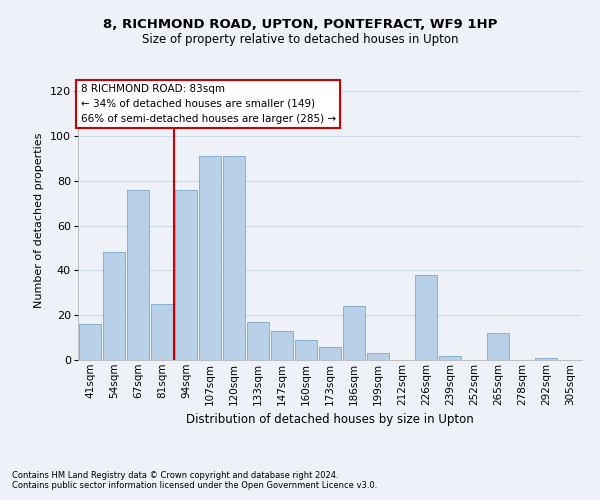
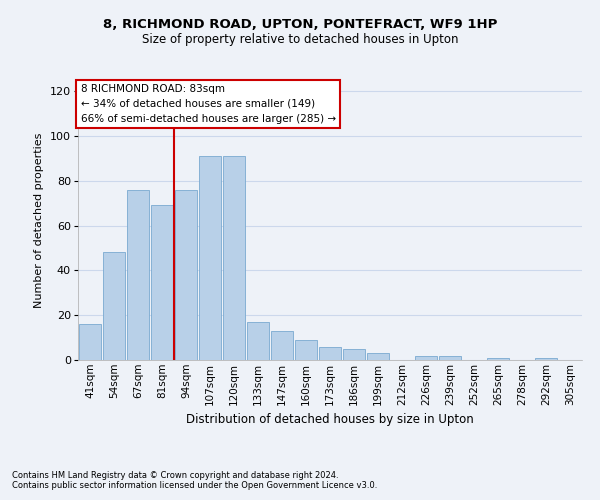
81sqm: 25 -> 69
186sqm: 24 -> 5
226sqm: 38 -> 2
265sqm: 12 -> 1
